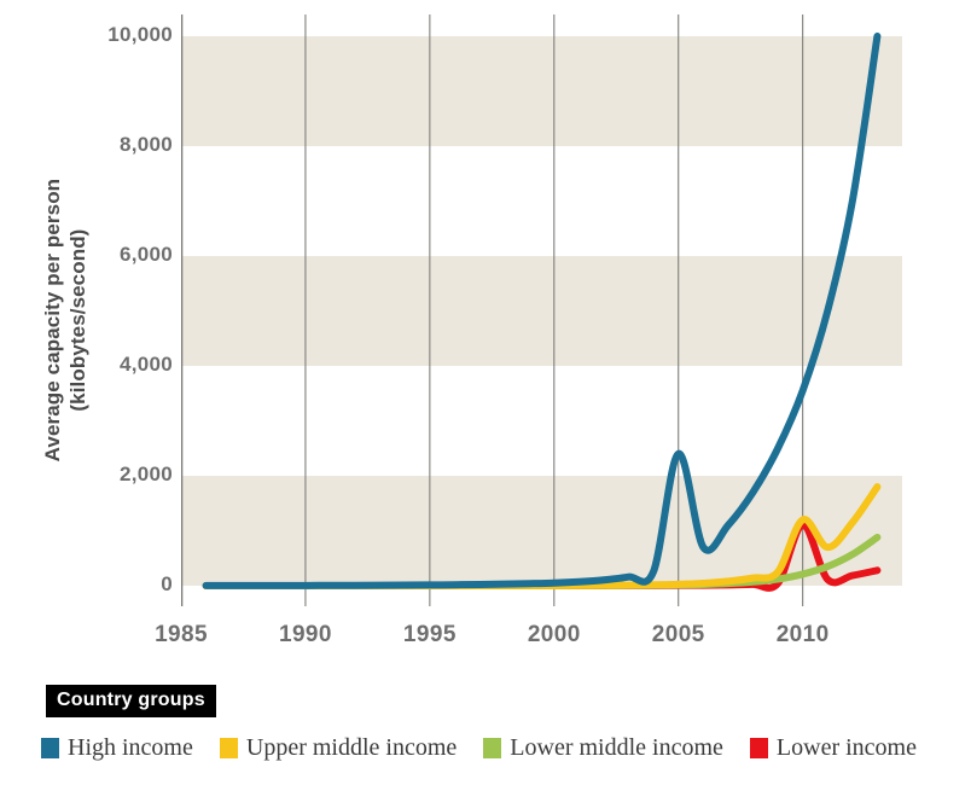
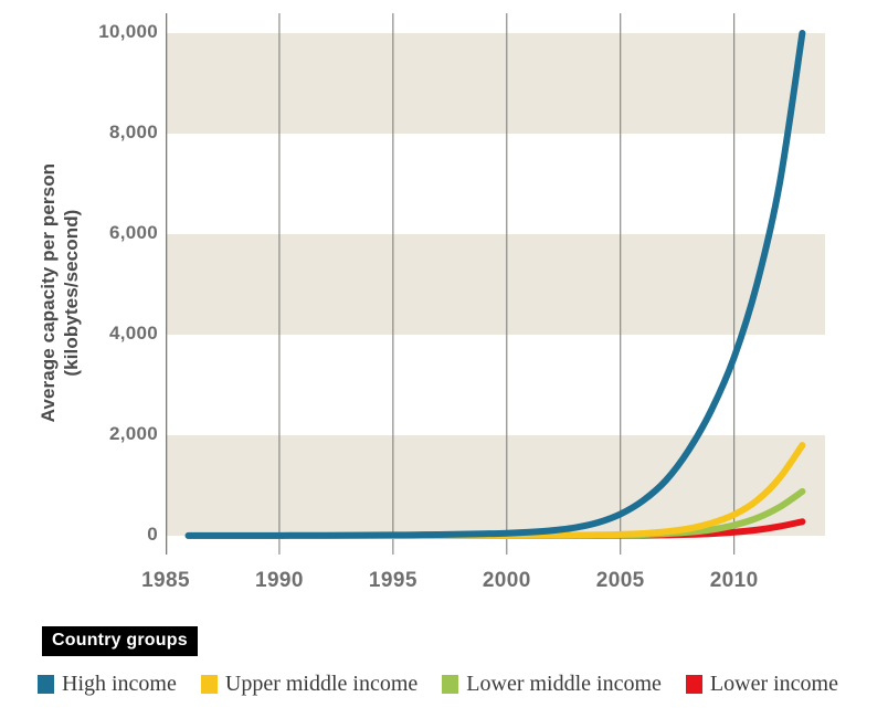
High income/2005: 2400 -> 400
Upper middle income/2010: 1200 -> 400
Lower income/2010: 1100 -> 100
